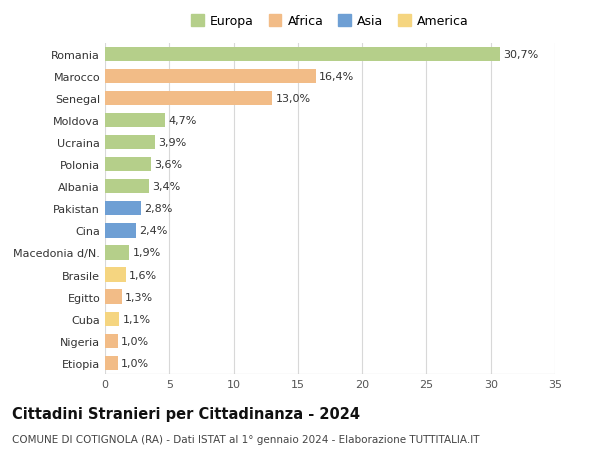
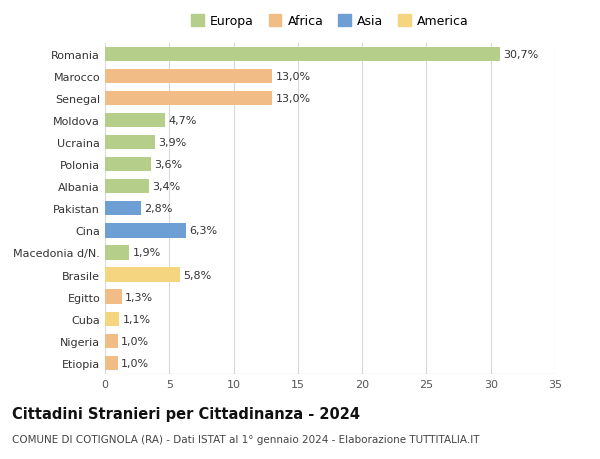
Marocco: 16,4% -> 13,0%
Cina: 2,4% -> 6,3%
Brasile: 1,6% -> 5,8%
